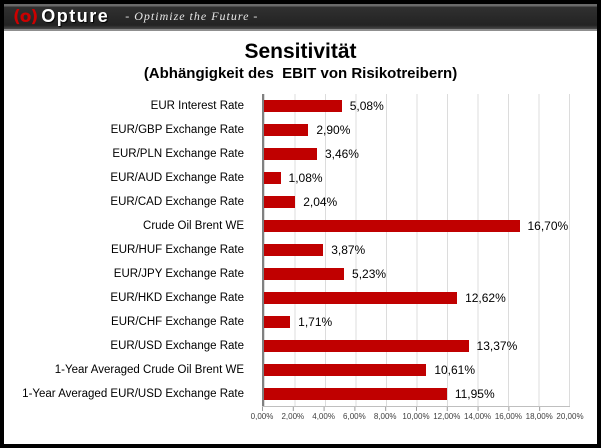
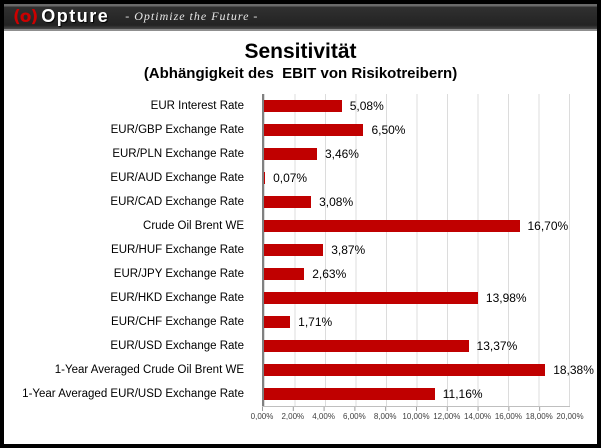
EUR/GBP Exchange Rate: 2,90% -> 6,50%
EUR/AUD Exchange Rate: 1,08% -> 0,07%
EUR/CAD Exchange Rate: 2,04% -> 3,08%
EUR/JPY Exchange Rate: 5,23% -> 2,63%
EUR/HKD Exchange Rate: 12,62% -> 13,98%
1-Year Averaged Crude Oil Brent WE: 10,61% -> 18,38%
1-Year Averaged EUR/USD Exchange Rate: 11,95% -> 11,16%
